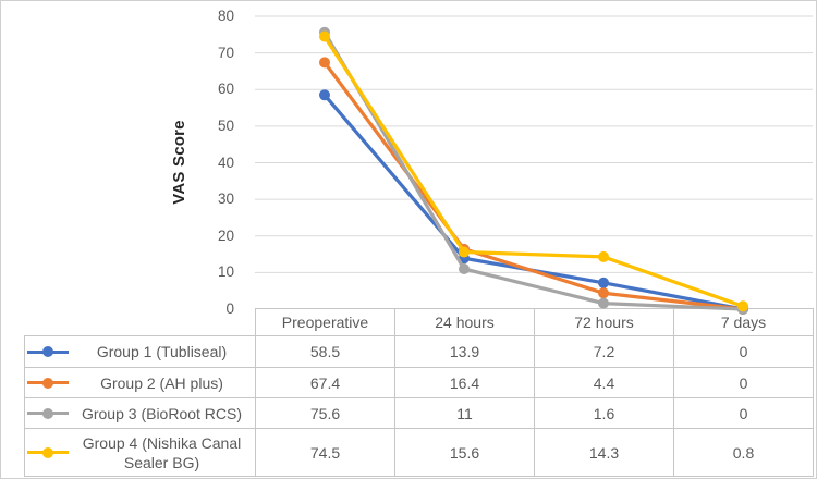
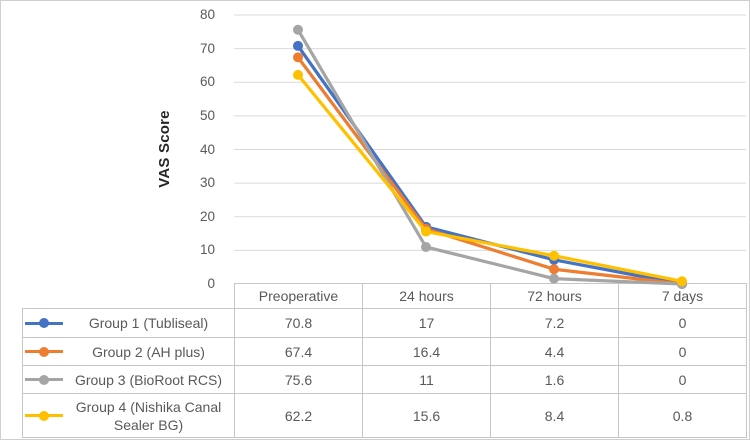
Group 1 (Tubliseal)/Preoperative: 58.5 -> 70.8
Group 4 (Nishika Canal Sealer BG)/Preoperative: 74.5 -> 62.2
Group 1 (Tubliseal)/24 hours: 13.9 -> 17
Group 4 (Nishika Canal Sealer BG)/72 hours: 14.3 -> 8.4
